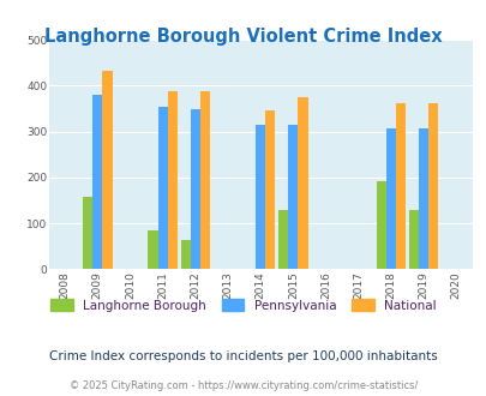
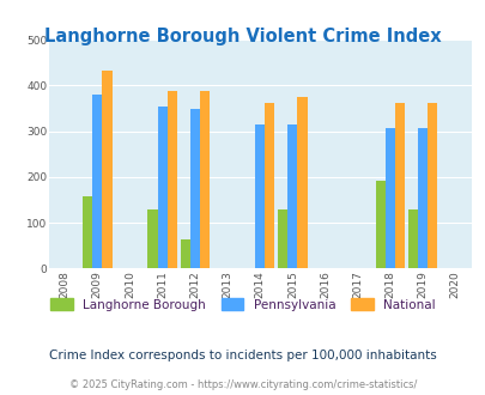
Langhorne Borough/2011: 85 -> 128
National/2014: 345 -> 362
